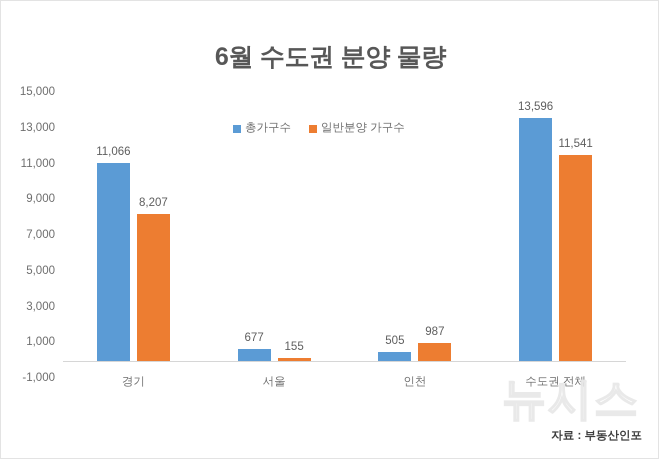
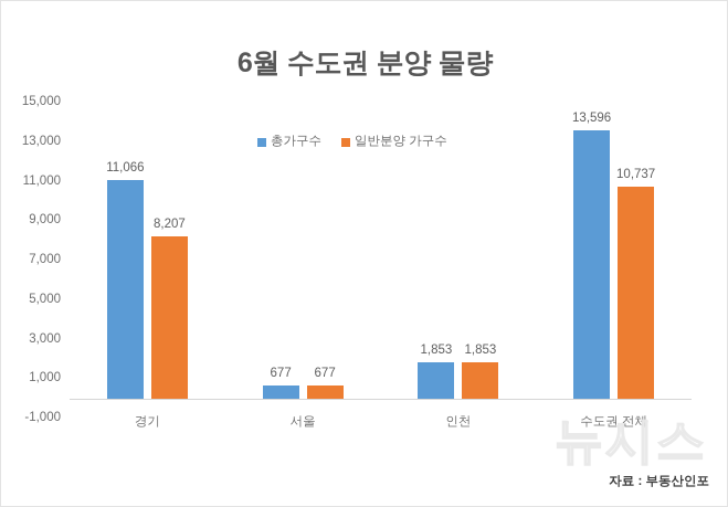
일반분양 가구수/서울: 155 -> 677
총가구수/인천: 505 -> 1,853
일반분양 가구수/인천: 987 -> 1,853
일반분양 가구수/수도권 전체: 11,541 -> 10,737
